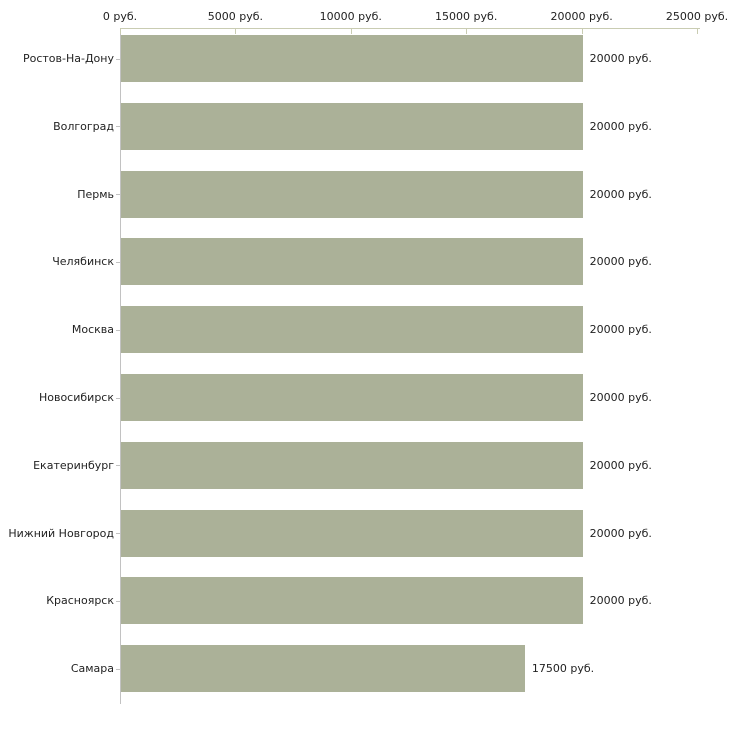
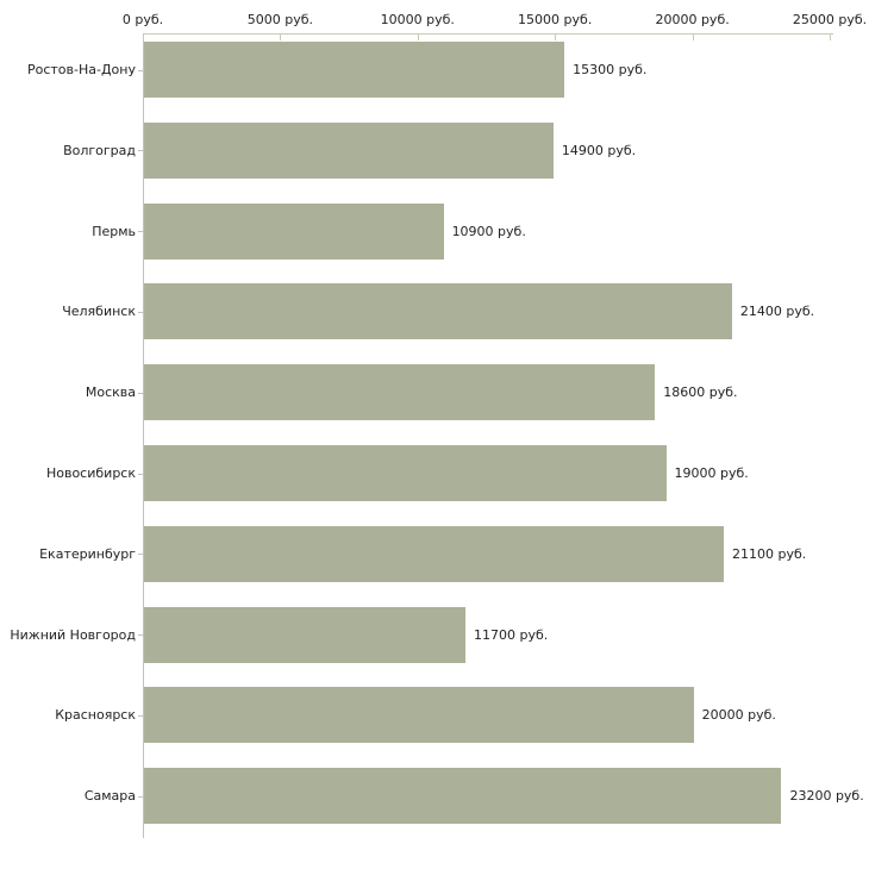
Ростов-На-Дону: 20000 -> 15300
Волгоград: 20000 -> 14900
Пермь: 20000 -> 10900
Челябинск: 20000 -> 21400
Москва: 20000 -> 18600
Новосибирск: 20000 -> 19000
Екатеринбург: 20000 -> 21100
Нижний Новгород: 20000 -> 11700
Самара: 17500 -> 23200
